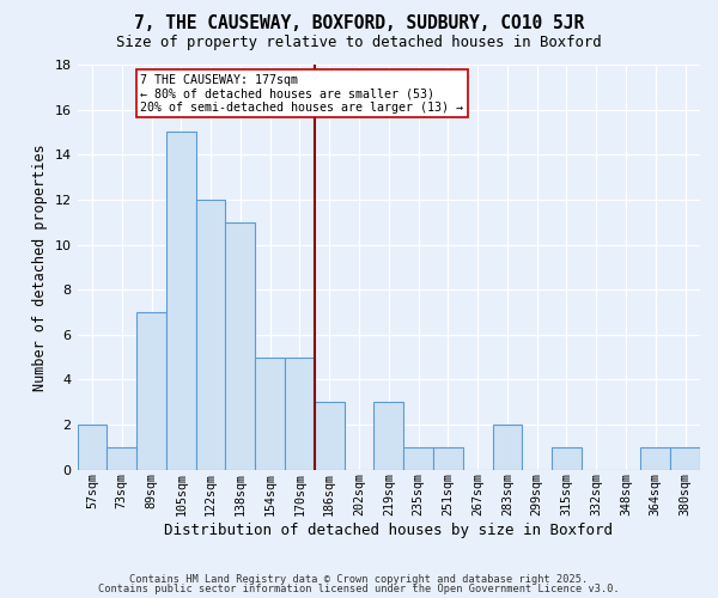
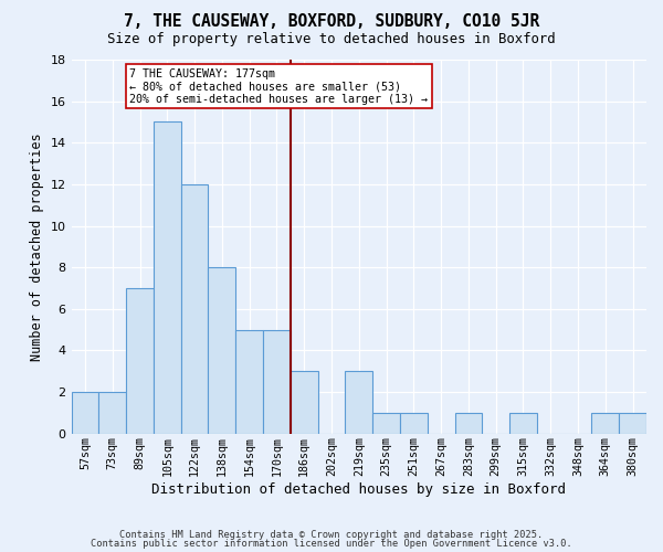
73sqm: 1 -> 2
138sqm: 11 -> 8
283sqm: 2 -> 1
